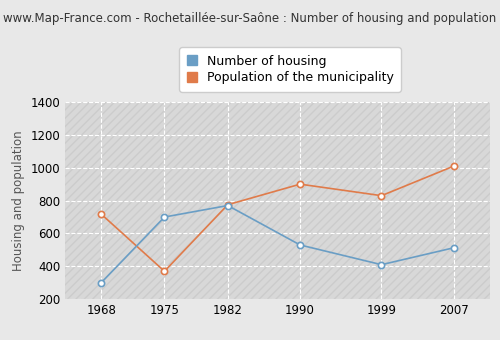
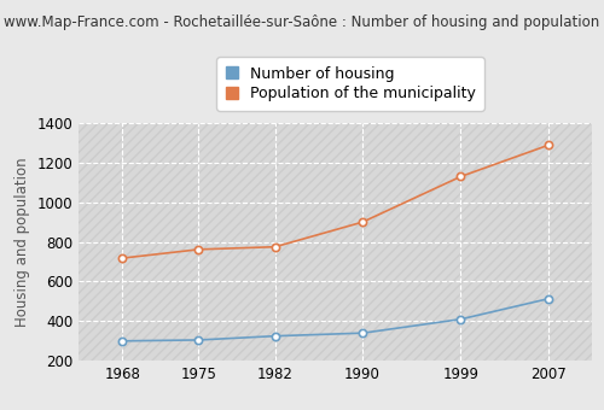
Number of housing/1975: 700 -> 300
Population of the municipality/1975: 370 -> 760
Number of housing/1982: 770 -> 320
Number of housing/1990: 530 -> 340
Population of the municipality/1999: 830 -> 1130
Population of the municipality/2007: 1010 -> 1290
